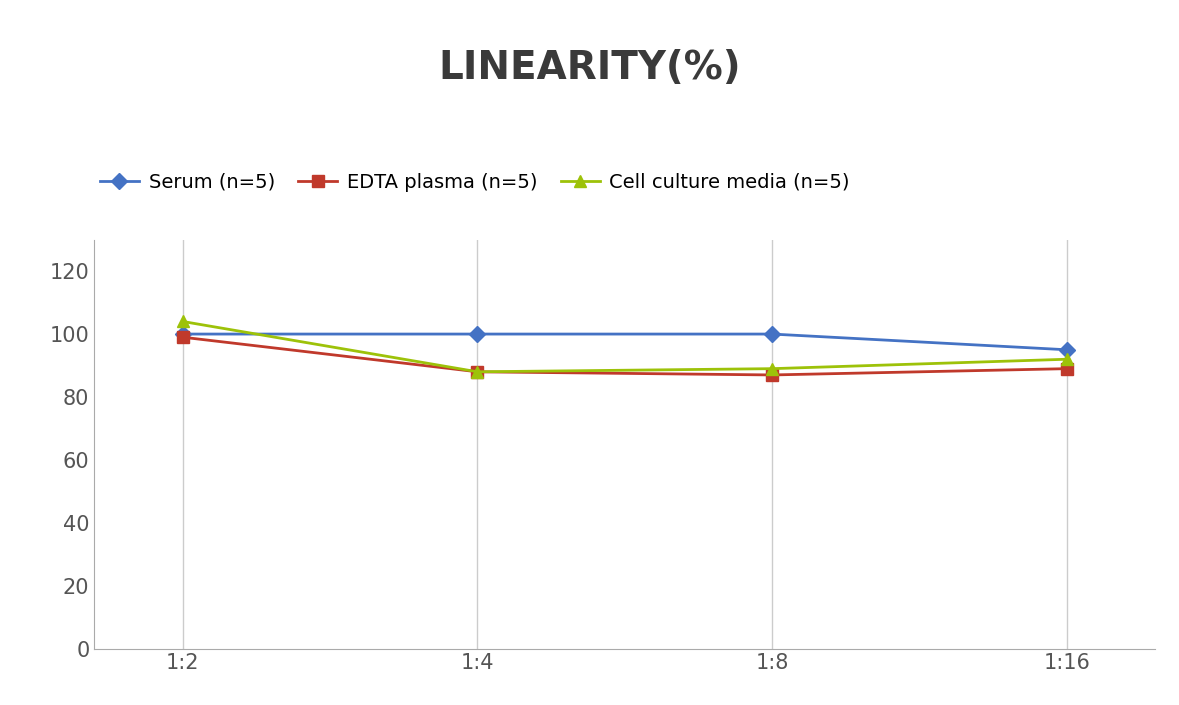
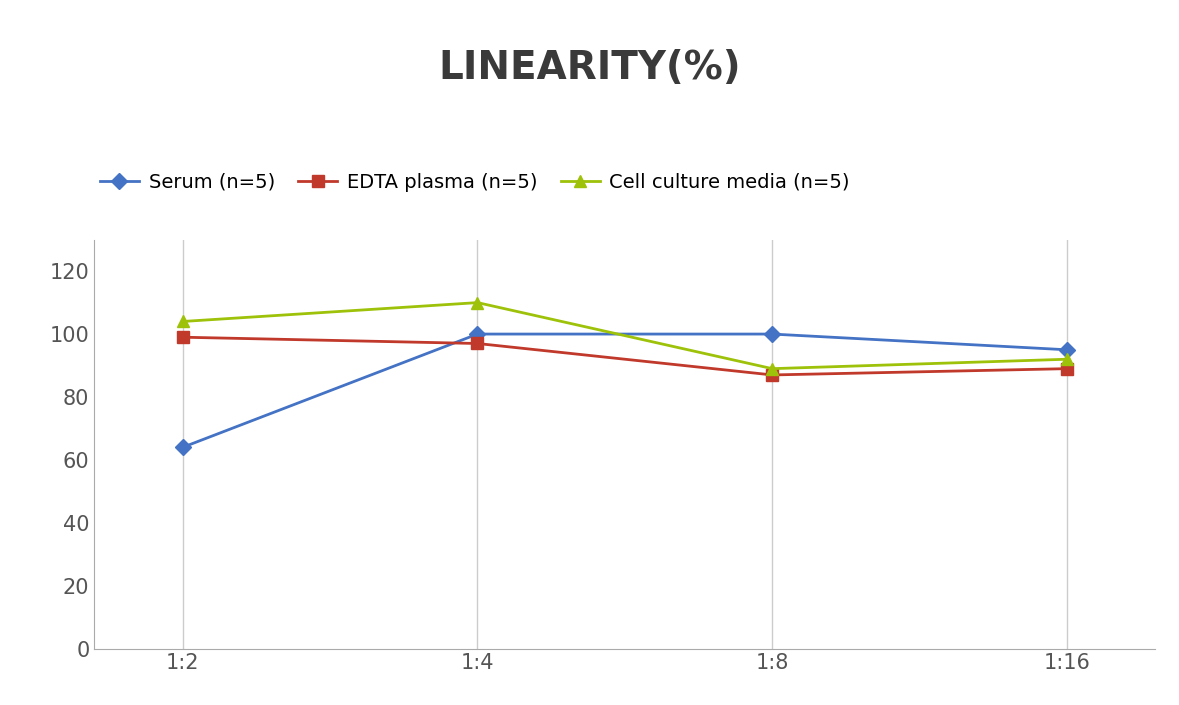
Serum (n=5)/1:2: 100 -> 64
EDTA plasma (n=5)/1:4: 88 -> 97
Cell culture media (n=5)/1:4: 88 -> 110
